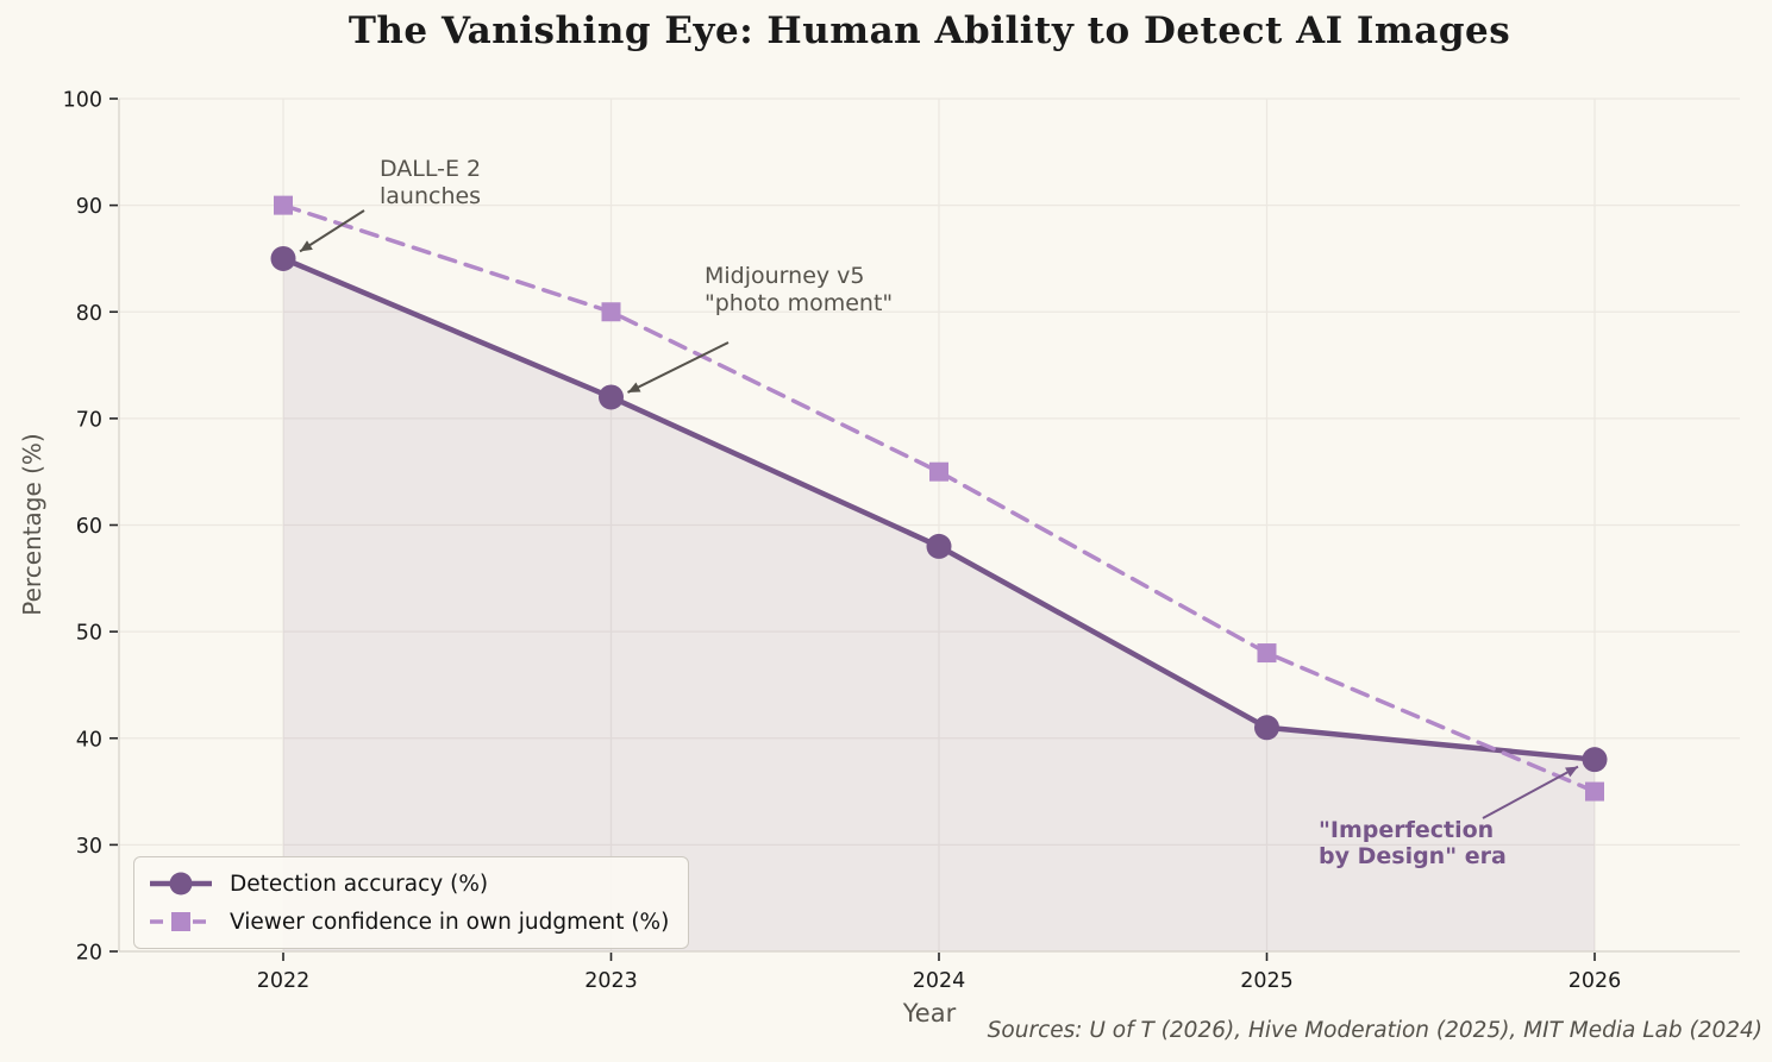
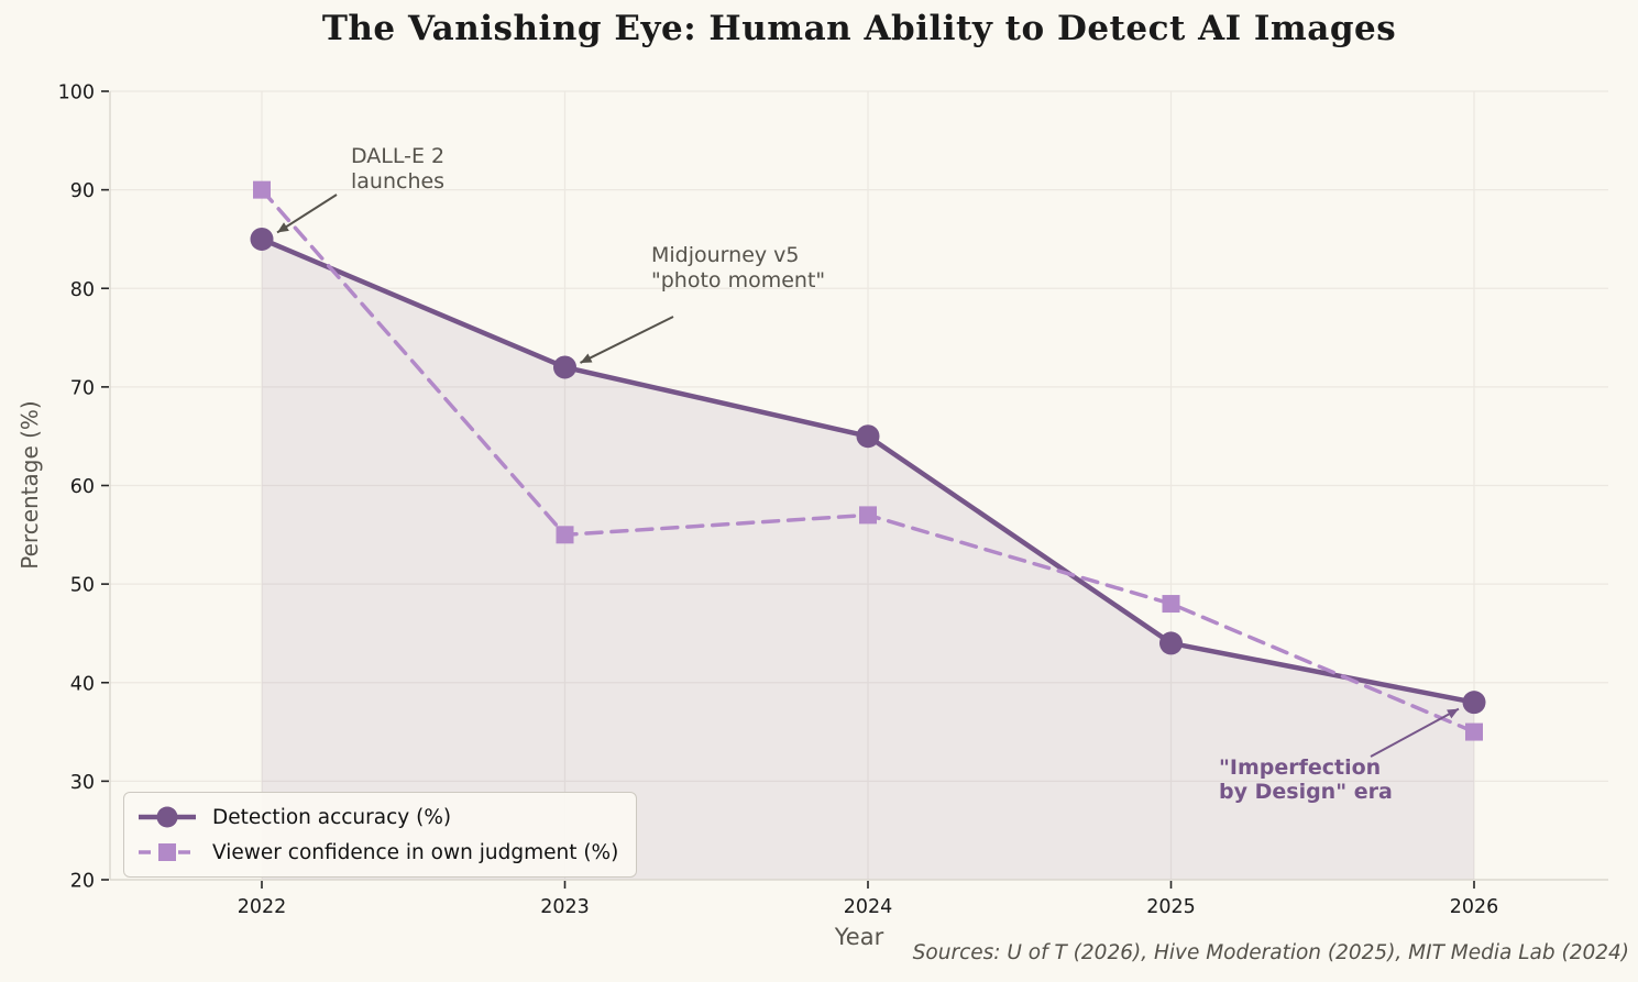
Viewer confidence in own judgment (%)/2023: 80 -> 55
Detection accuracy (%)/2024: 58 -> 65
Viewer confidence in own judgment (%)/2024: 65 -> 57
Detection accuracy (%)/2025: 41 -> 44
